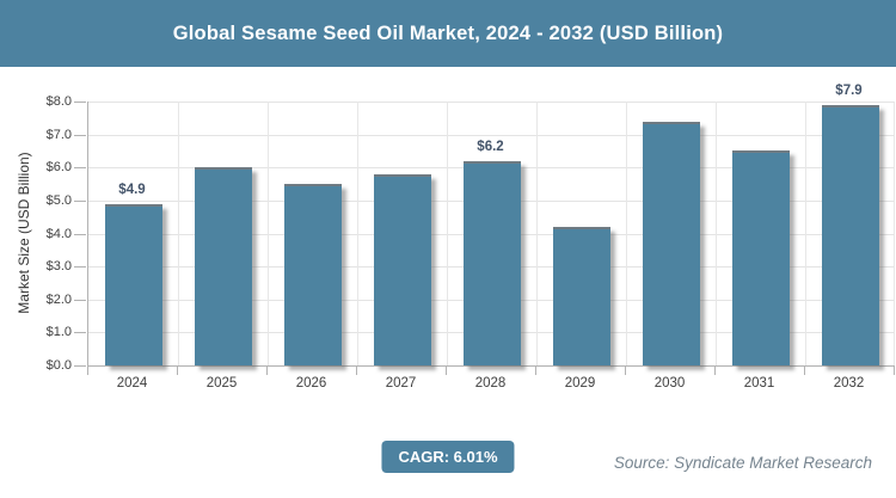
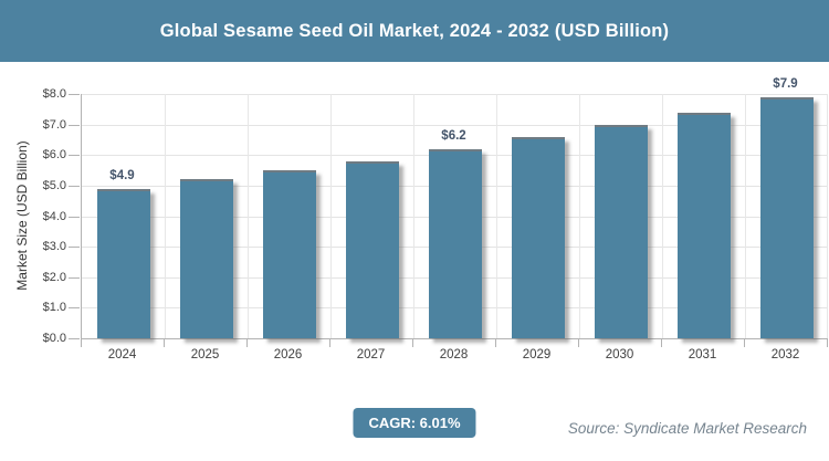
2025: $6.0 -> $5.2
2029: $4.2 -> $6.6
2030: $7.4 -> $7.0
2031: $6.5 -> $7.4
